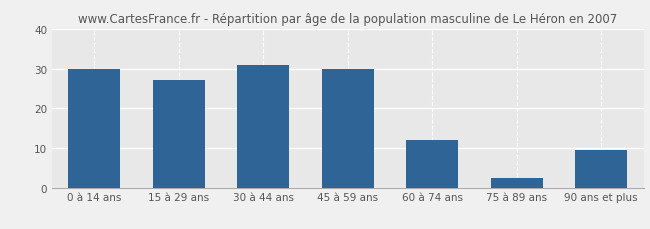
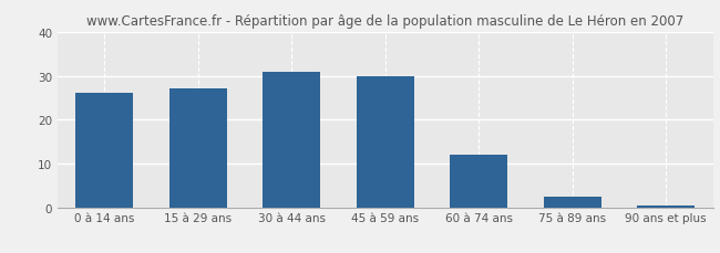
0 à 14 ans: 30.0 -> 26.0
90 ans et plus: 9.5 -> 0.4
